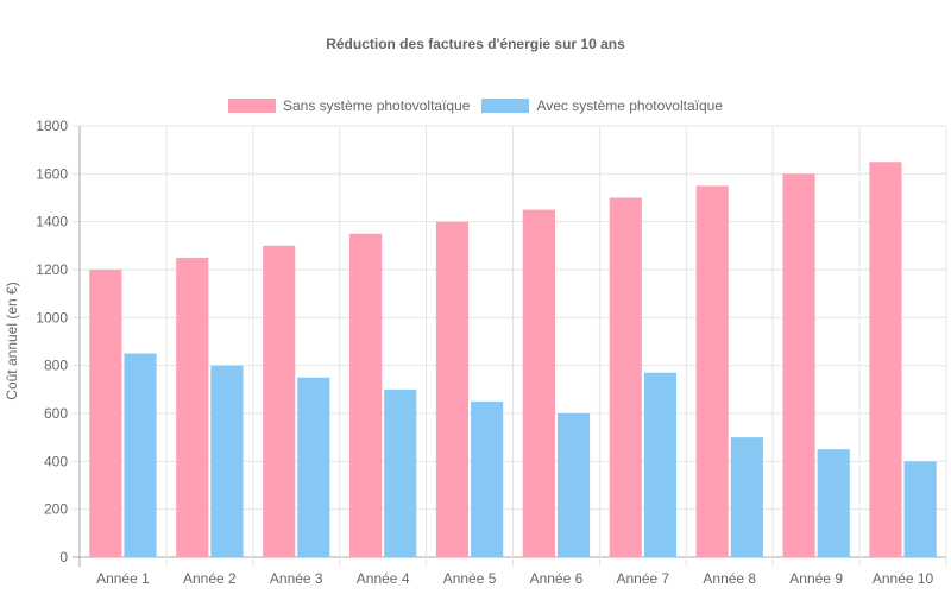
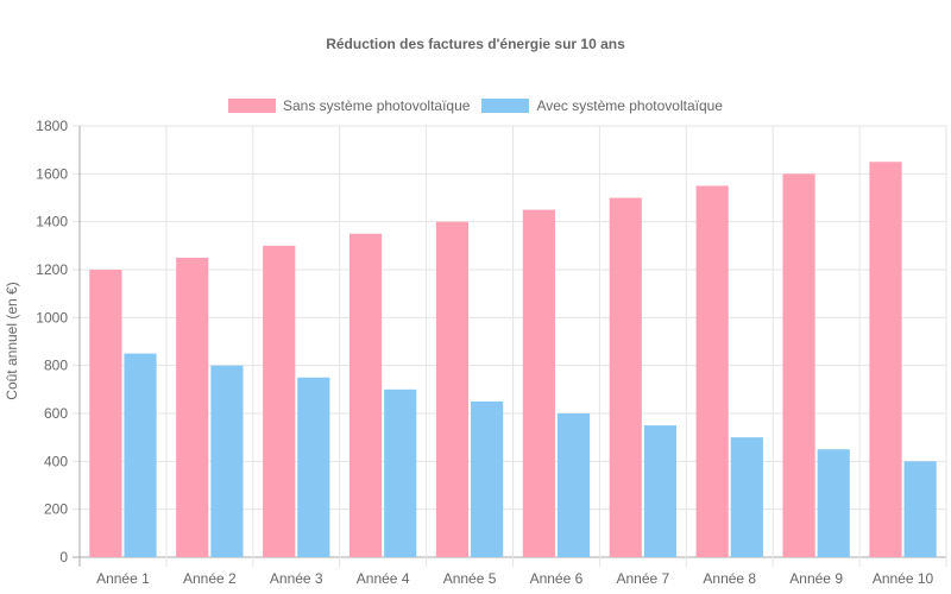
Avec système photovoltaïque/Année 7: 770 -> 550
